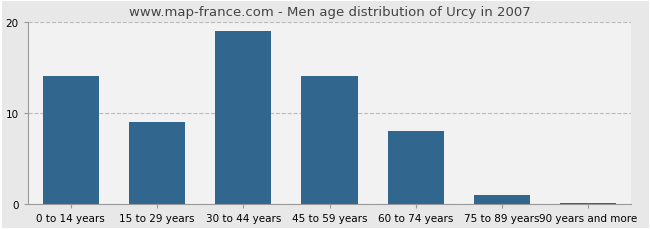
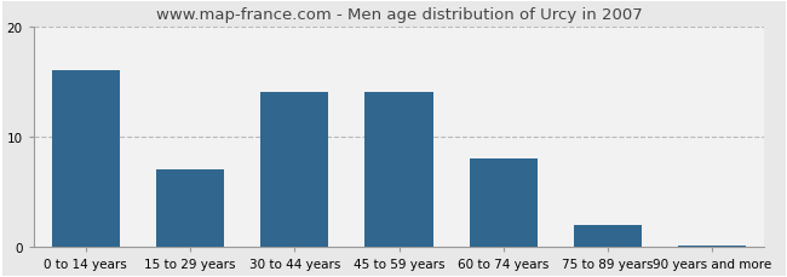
0 to 14 years: 14.0 -> 16.0
15 to 29 years: 9.0 -> 7.0
30 to 44 years: 19.0 -> 14.0
75 to 89 years: 1.0 -> 2.0
